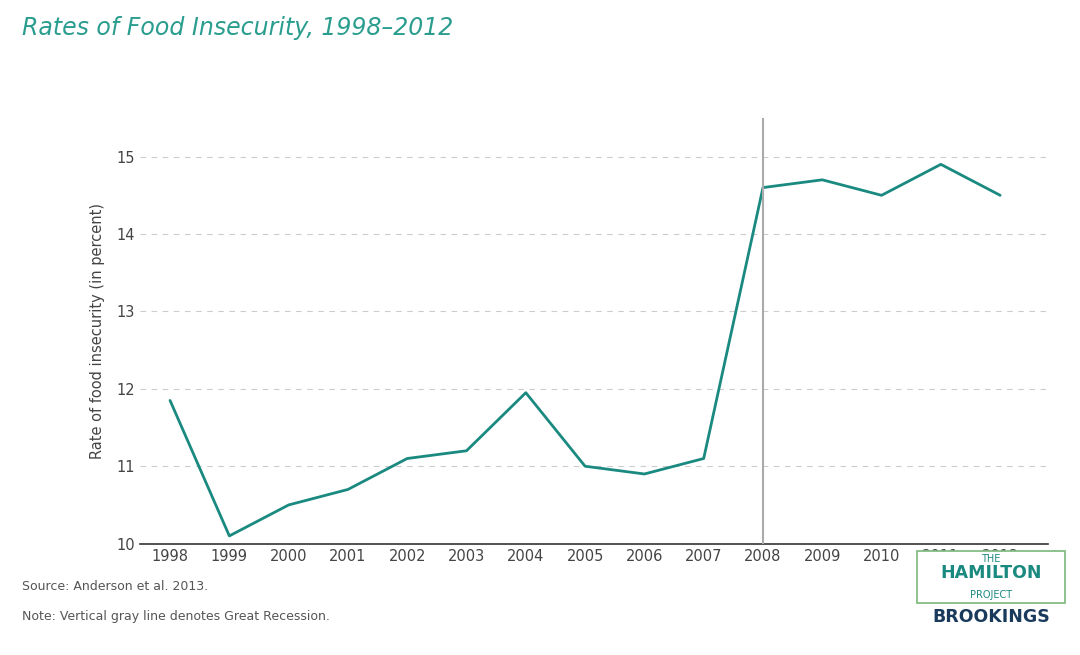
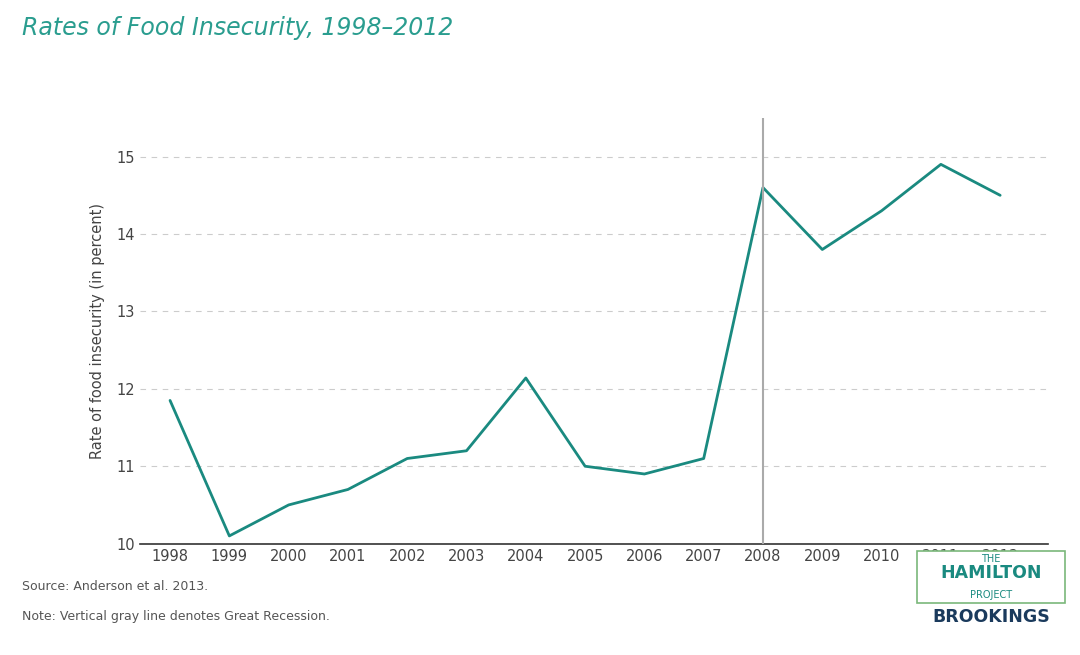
2004: 11.95 -> 12.14
2009: 14.70 -> 13.80
2010: 14.50 -> 14.30
